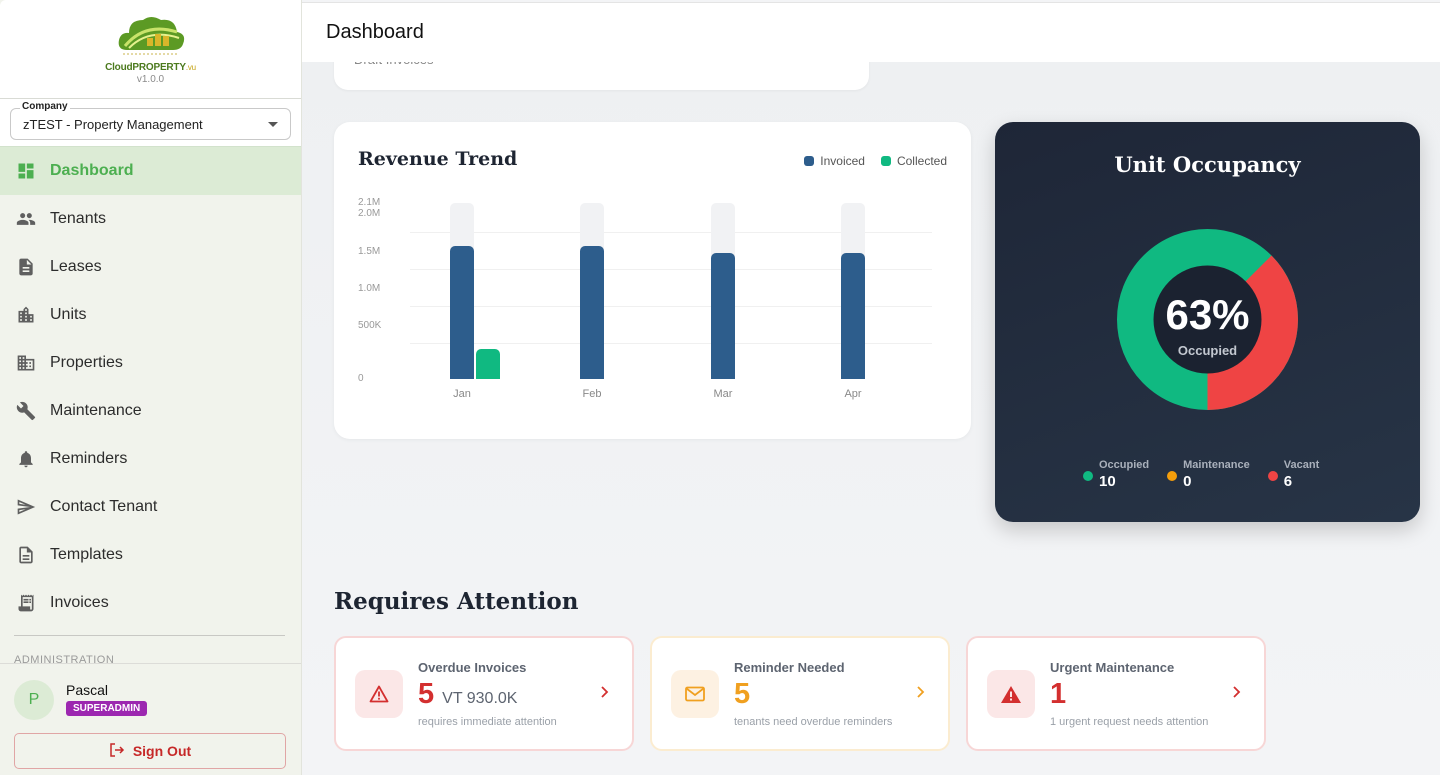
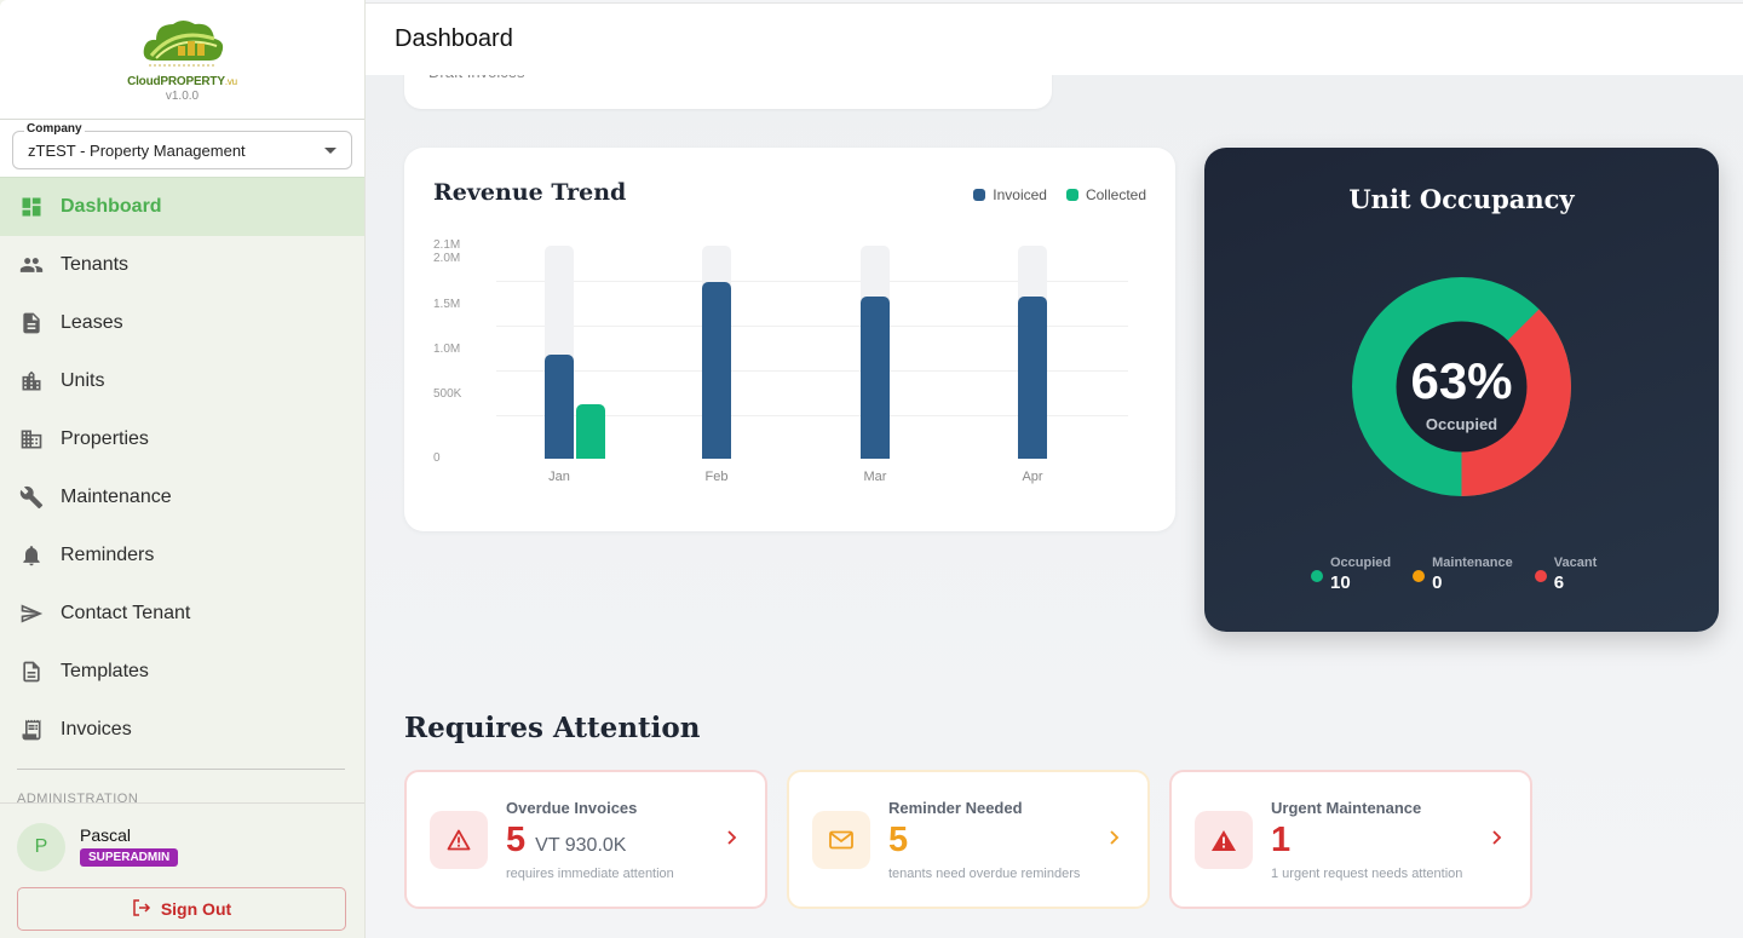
Invoiced/Jan: 1.8M -> 1.2M
Collected/Jan: 0.4M -> 0.6M
Invoiced/Feb: 1.8M -> 2.0M
Invoiced/Mar: 1.7M -> 1.8M
Invoiced/Apr: 1.7M -> 1.8M
